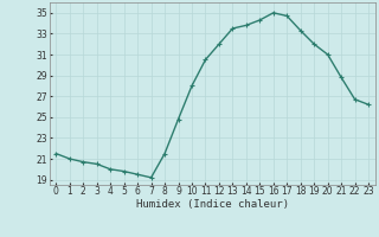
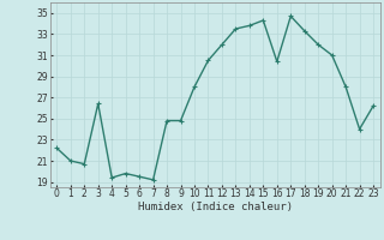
0: 21.5 -> 22.2
3: 20.5 -> 26.4
4: 20.0 -> 19.4
8: 21.5 -> 24.8
16: 35.0 -> 30.4
21: 28.8 -> 28.0
22: 26.7 -> 24.0
